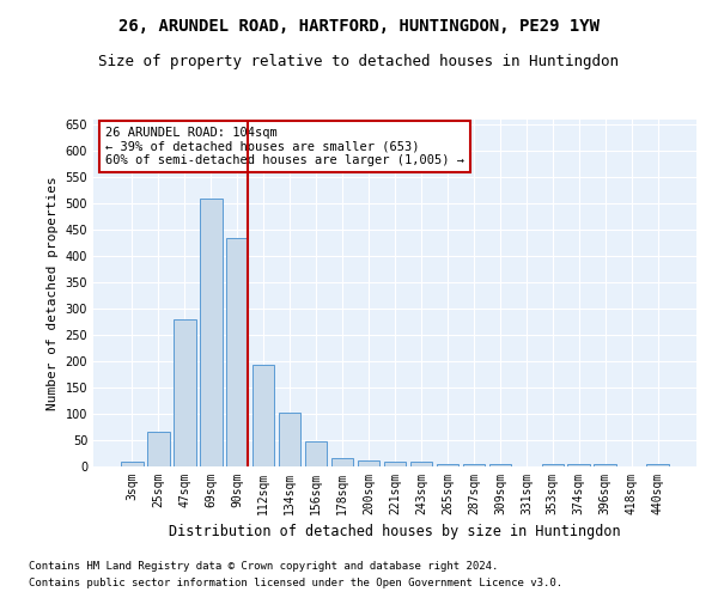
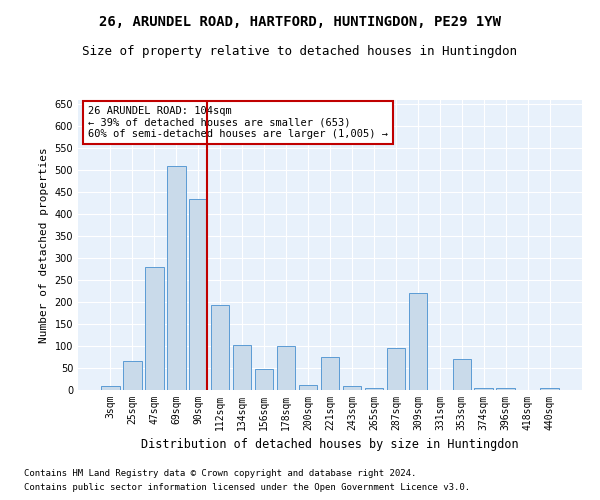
178sqm: 15 -> 100
221sqm: 10 -> 75
287sqm: 5 -> 95
309sqm: 5 -> 220
353sqm: 5 -> 70
